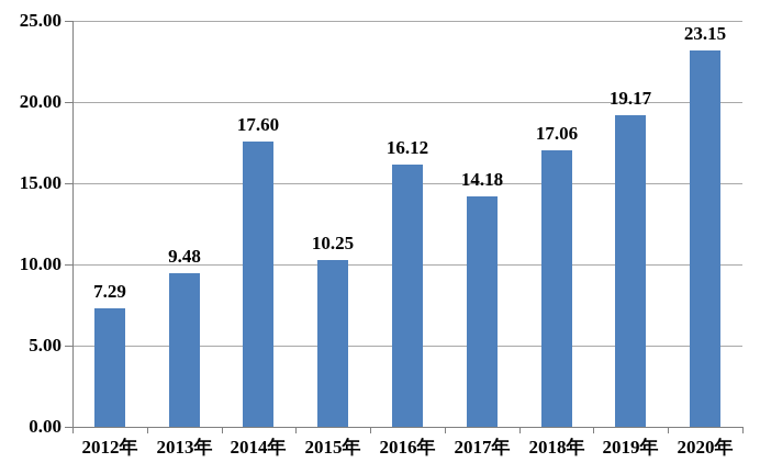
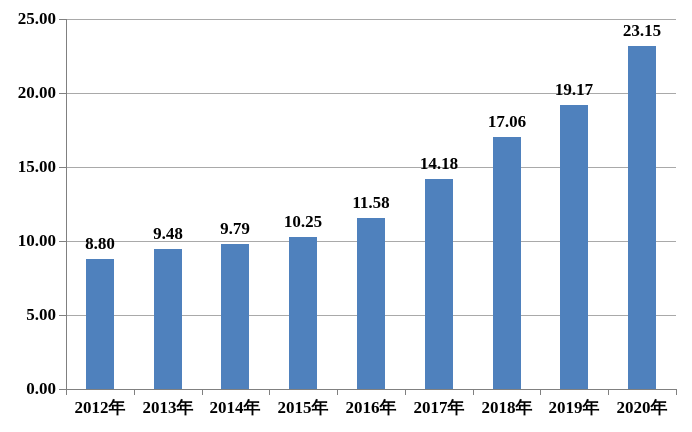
2012年: 7.29 -> 8.80
2014年: 17.60 -> 9.79
2016年: 16.12 -> 11.58
